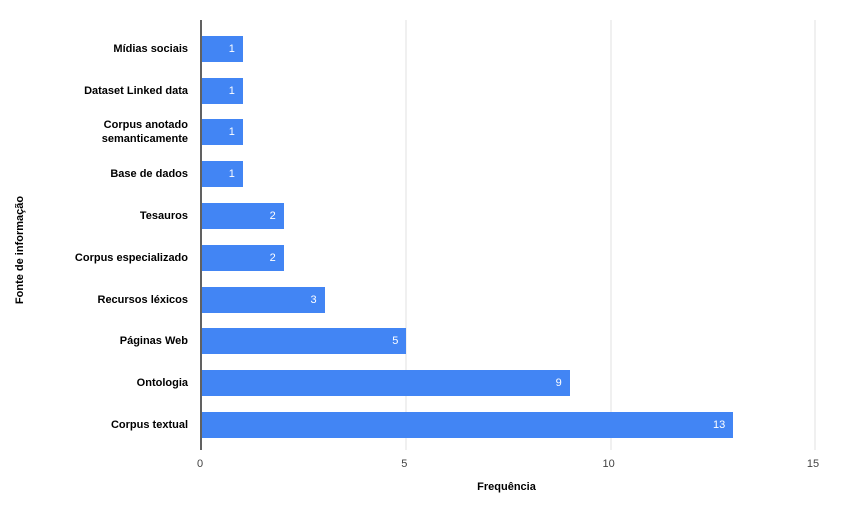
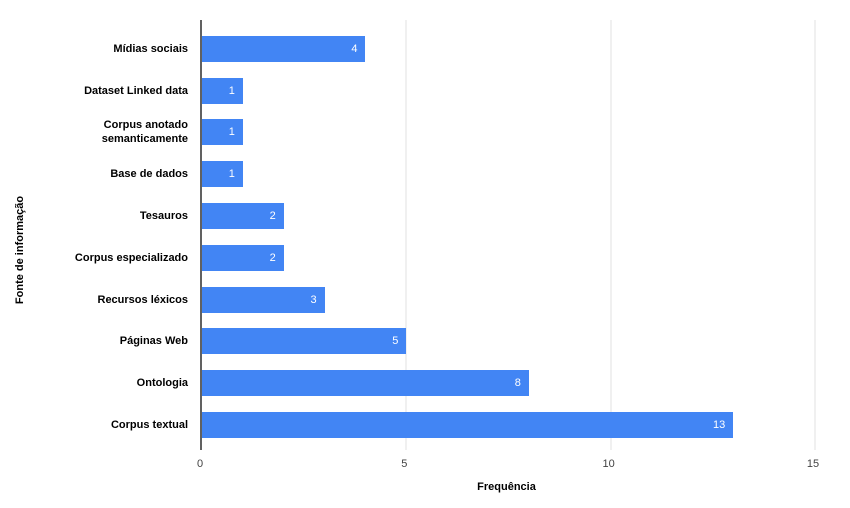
Mídias sociais: 1 -> 4
Ontologia: 9 -> 8
